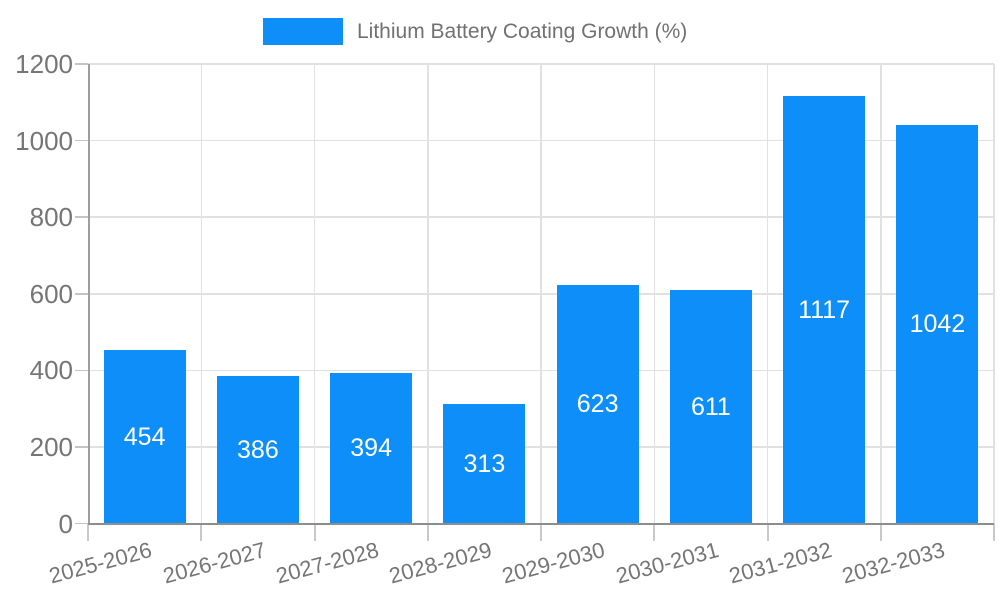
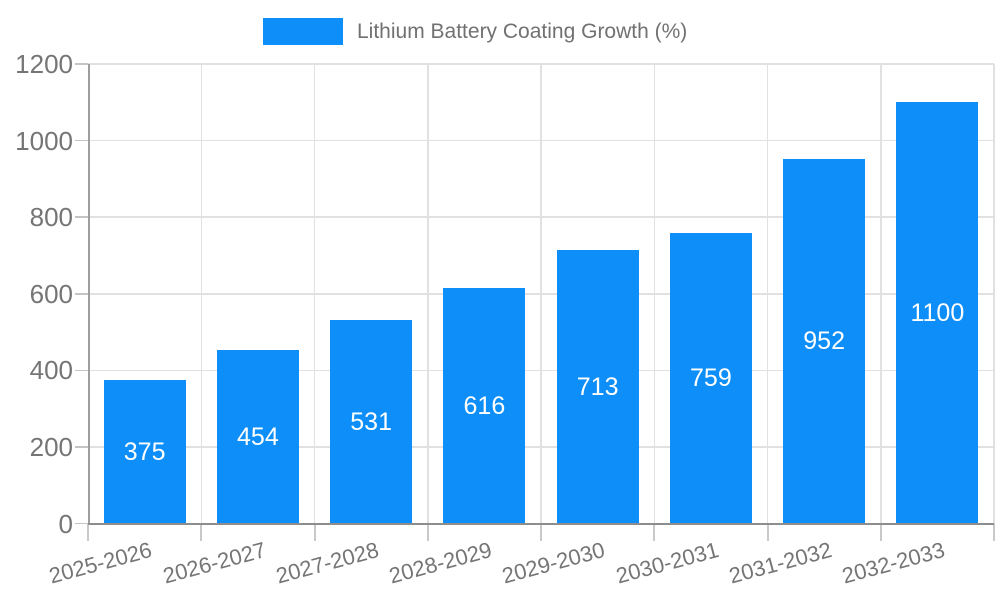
2025-2026: 454 -> 375
2026-2027: 386 -> 454
2027-2028: 394 -> 531
2028-2029: 313 -> 616
2029-2030: 623 -> 713
2030-2031: 611 -> 759
2031-2032: 1117 -> 952
2032-2033: 1042 -> 1100
